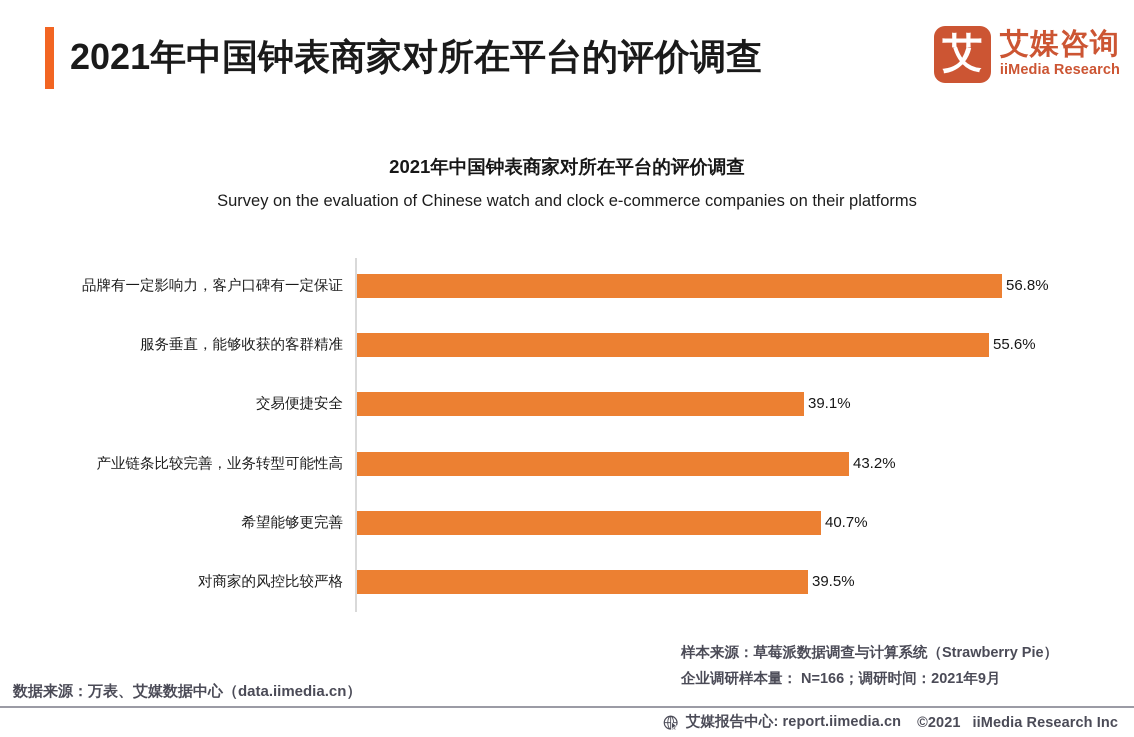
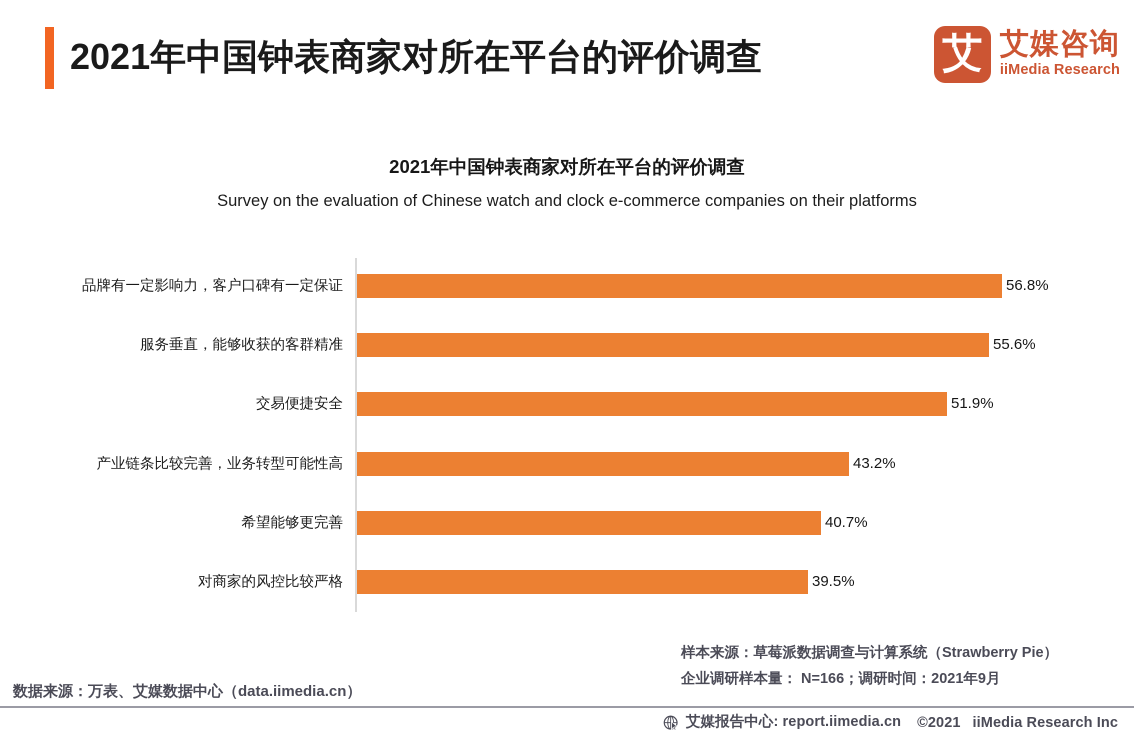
交易便捷安全: 39.1% -> 51.9%
